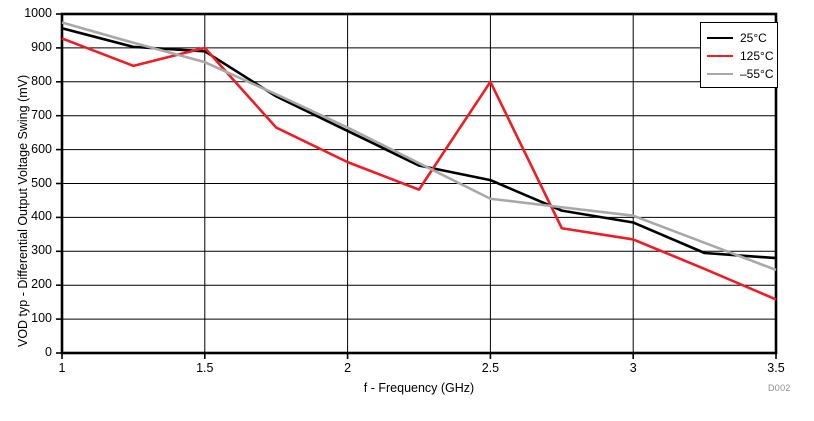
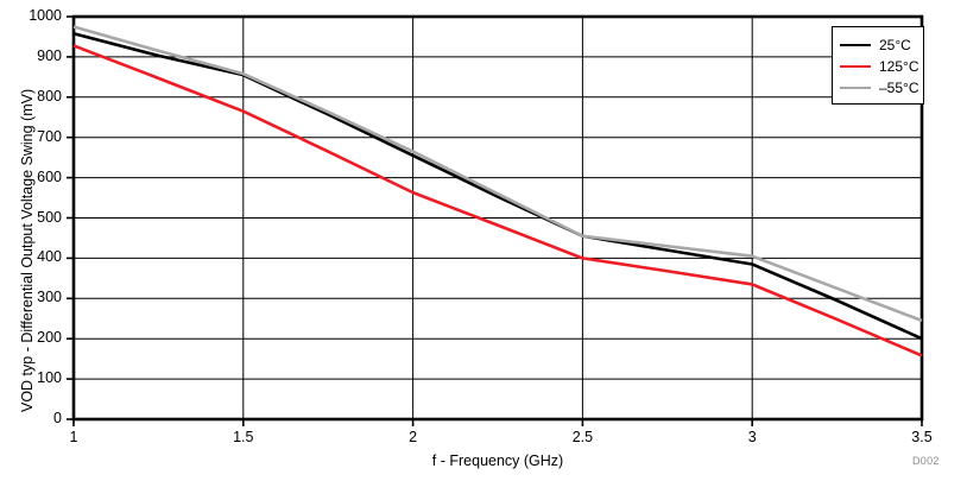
25°C/1.5: 890 -> 860
125°C/1.5: 900 -> 760
25°C/2.5: 510 -> 460
125°C/2.5: 800 -> 400
25°C/3.5: 280 -> 200
